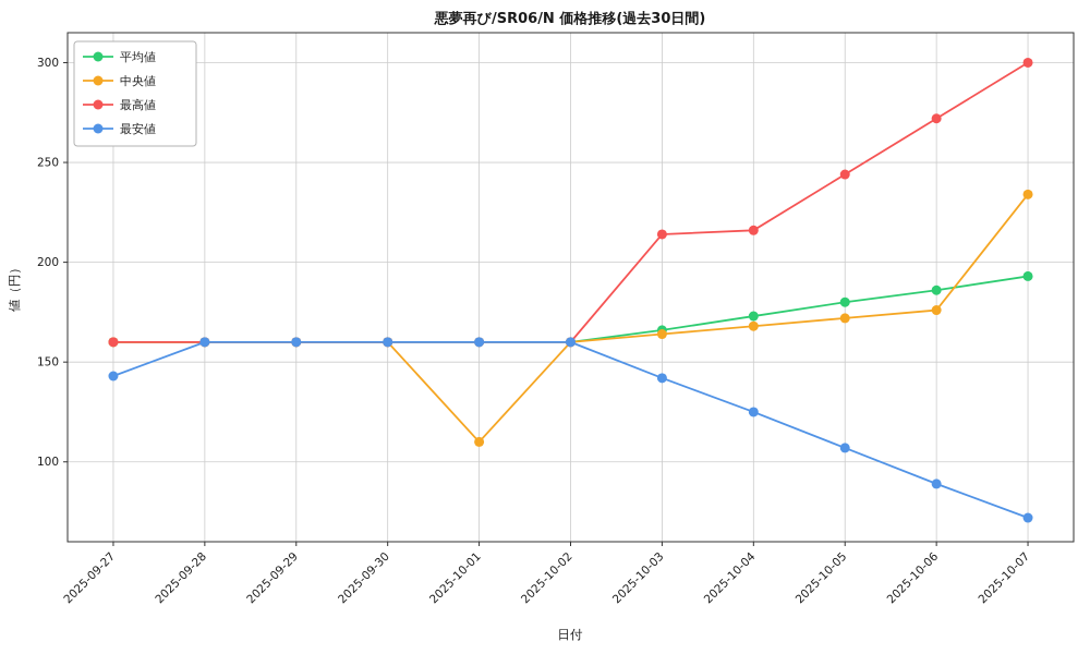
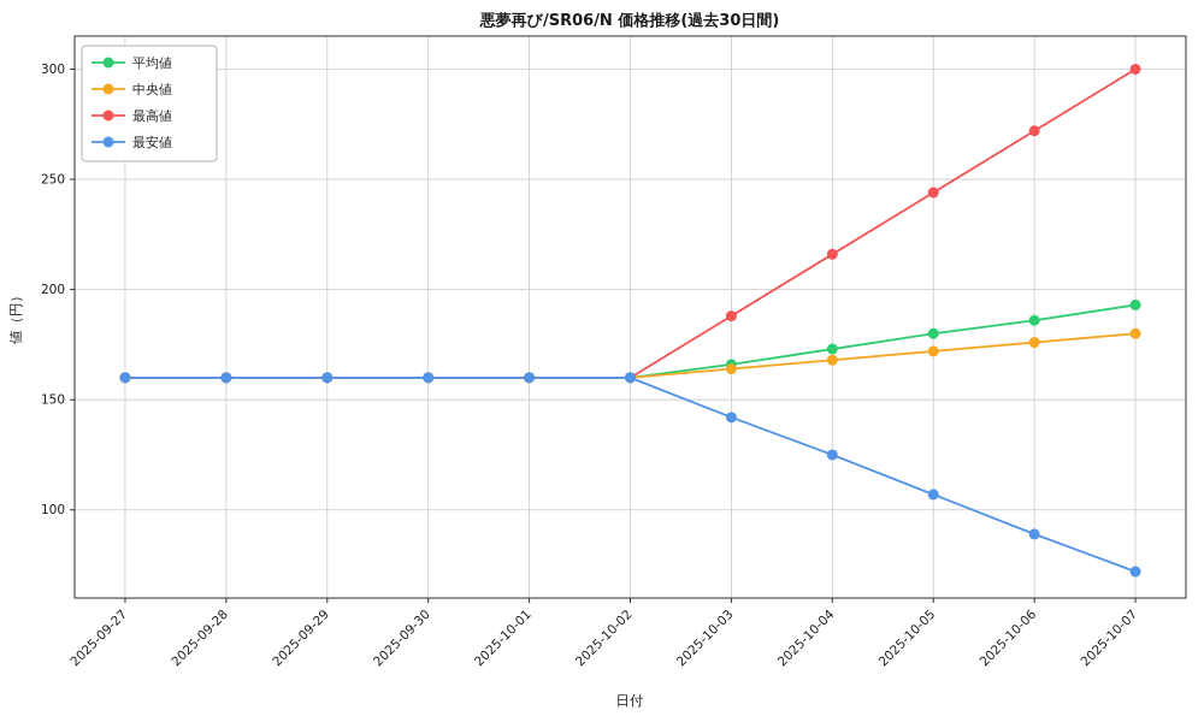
最安値/2025-09-27: 143 -> 160
中央値/2025-10-01: 110 -> 160
最高値/2025-10-03: 214 -> 188
中央値/2025-10-07: 234 -> 180
